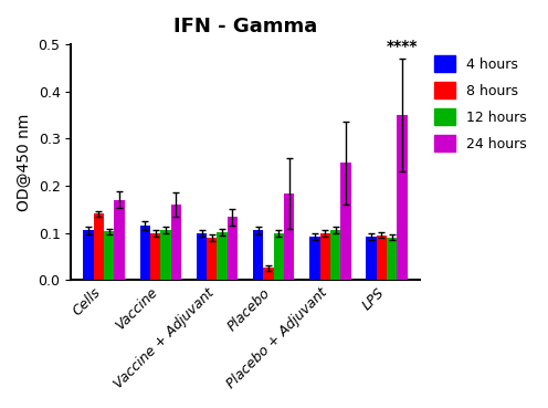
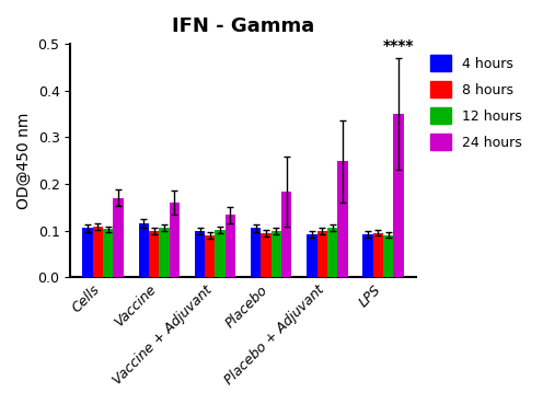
8 hours/Cells: 0.140 -> 0.108
8 hours/Placebo: 0.025 -> 0.095
